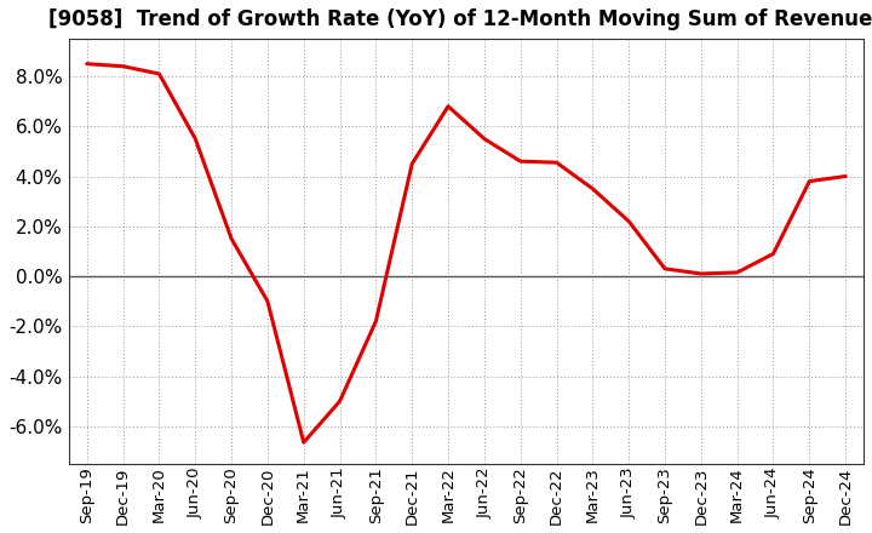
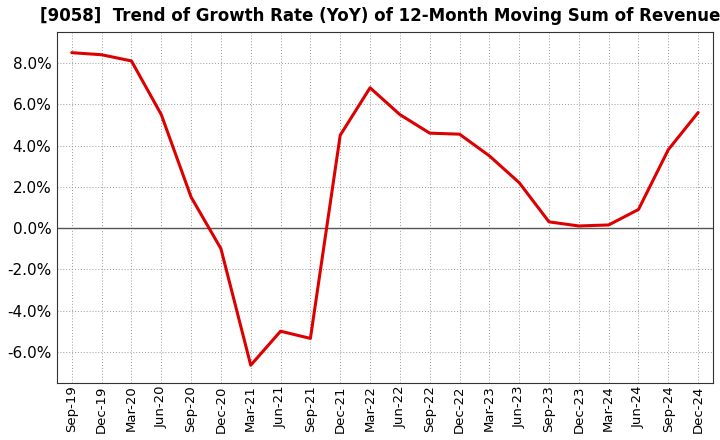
Sep-21: -1.80% -> -5.35%
Dec-24: 4.00% -> 5.60%
